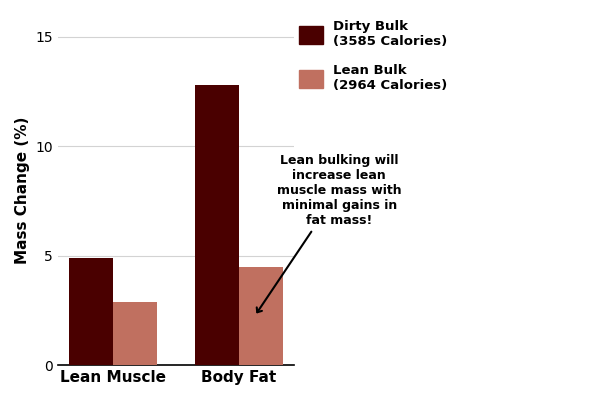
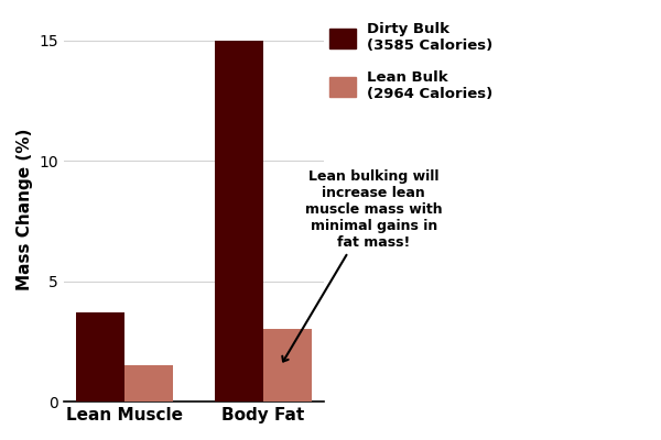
Dirty Bulk (3585 Calories)/Lean Muscle: 4.9 -> 3.7
Lean Bulk (2964 Calories)/Lean Muscle: 2.9 -> 1.5
Dirty Bulk (3585 Calories)/Body Fat: 12.8 -> 15.0
Lean Bulk (2964 Calories)/Body Fat: 4.5 -> 3.0
